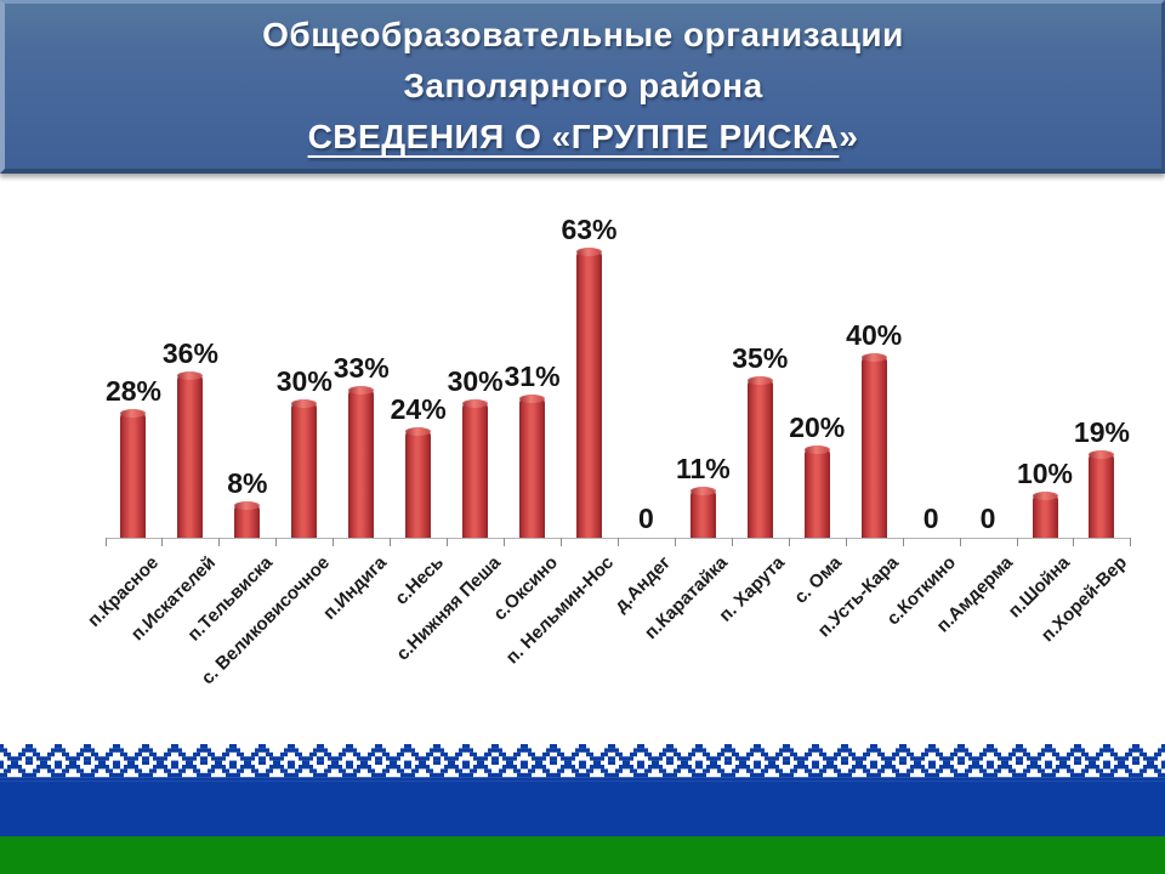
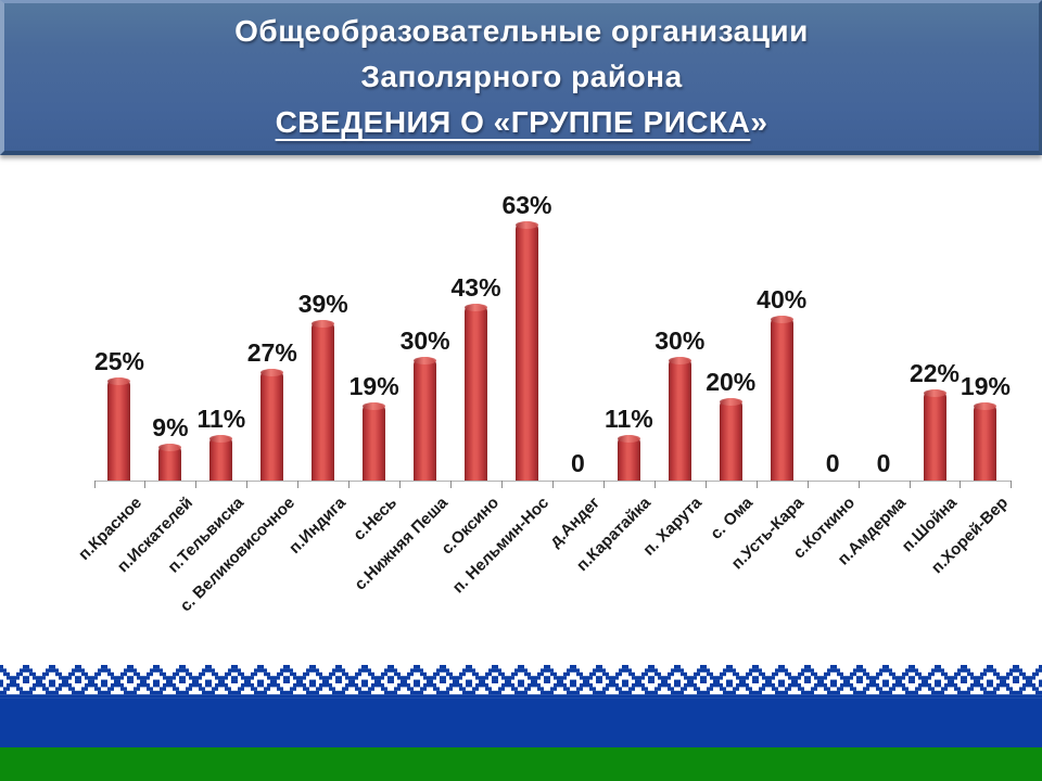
п.Красное: 28% -> 25%
п.Искателей: 36% -> 9%
п.Тельвиска: 8% -> 11%
с. Великовисочное: 30% -> 27%
п.Индига: 33% -> 39%
с.Несь: 24% -> 19%
с.Оксино: 31% -> 43%
п. Харута: 35% -> 30%
п.Шойна: 10% -> 22%
